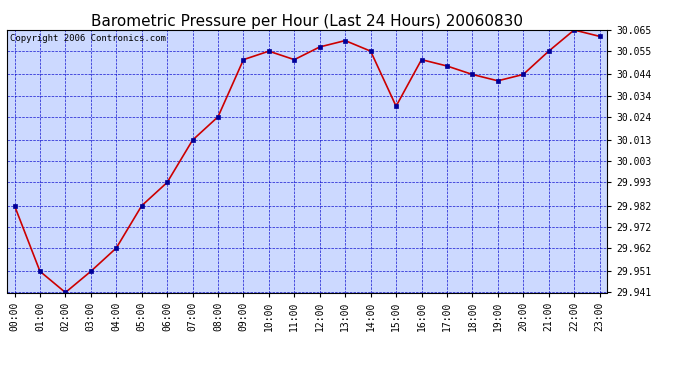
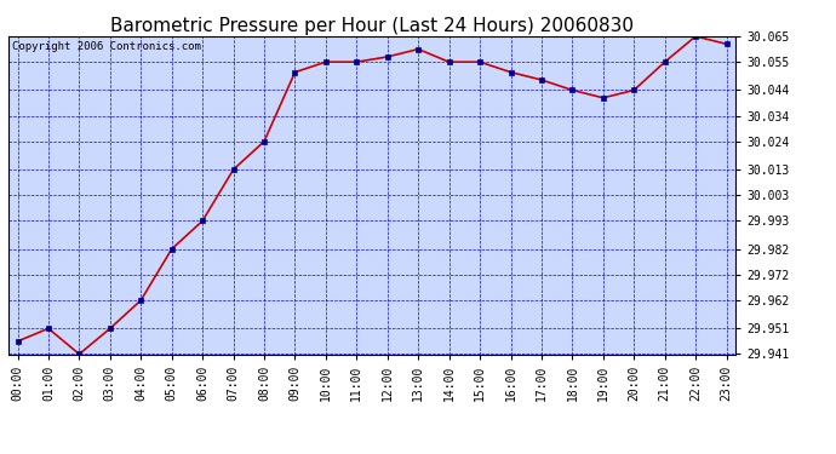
00:00: 29.982 -> 29.946
11:00: 30.051 -> 30.055
15:00: 30.029 -> 30.055
